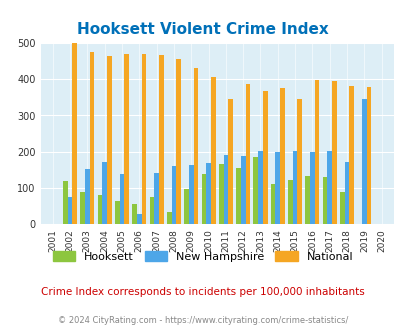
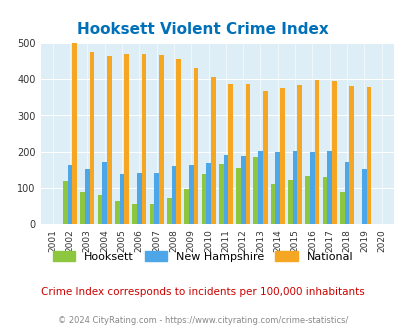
New Hampshire/2002: 75 -> 163
New Hampshire/2006: 30 -> 142
Hooksett/2007: 75 -> 57
Hooksett/2008: 35 -> 73
National/2011: 345 -> 387
National/2015: 345 -> 383
New Hampshire/2019: 345 -> 152
